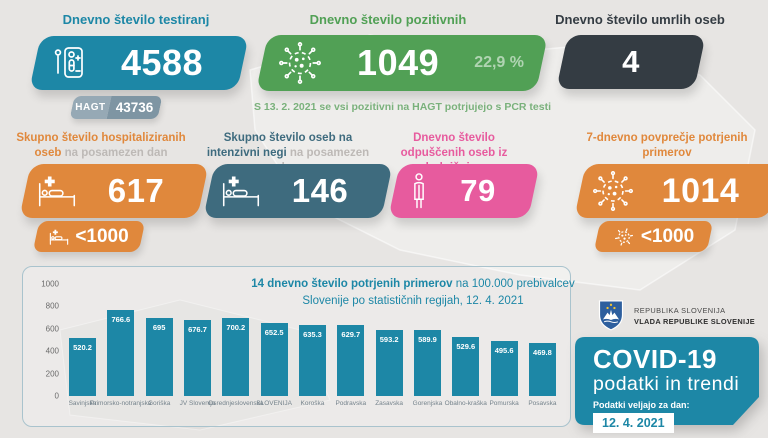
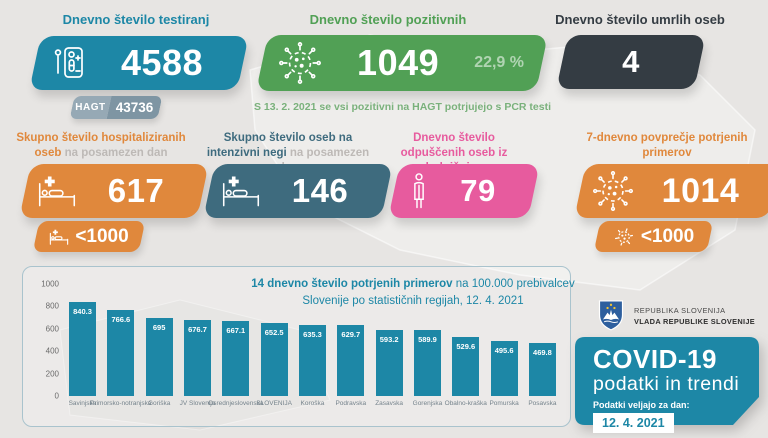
Savinjska: 520.2 -> 840.3
Osrednjeslovenska: 700.2 -> 667.1
